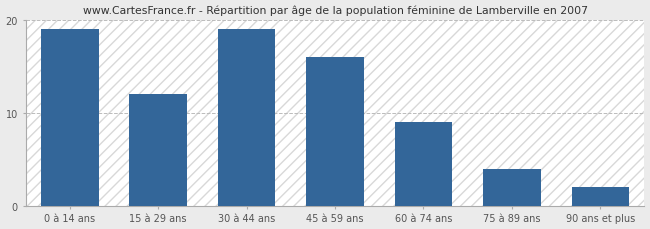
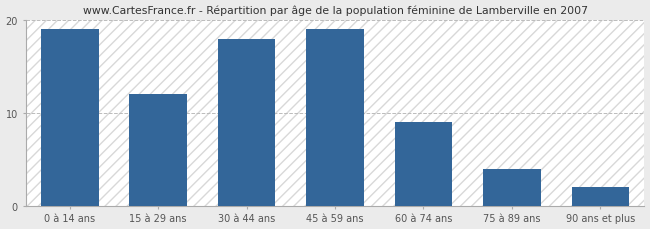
30 à 44 ans: 19 -> 18
45 à 59 ans: 16 -> 19
